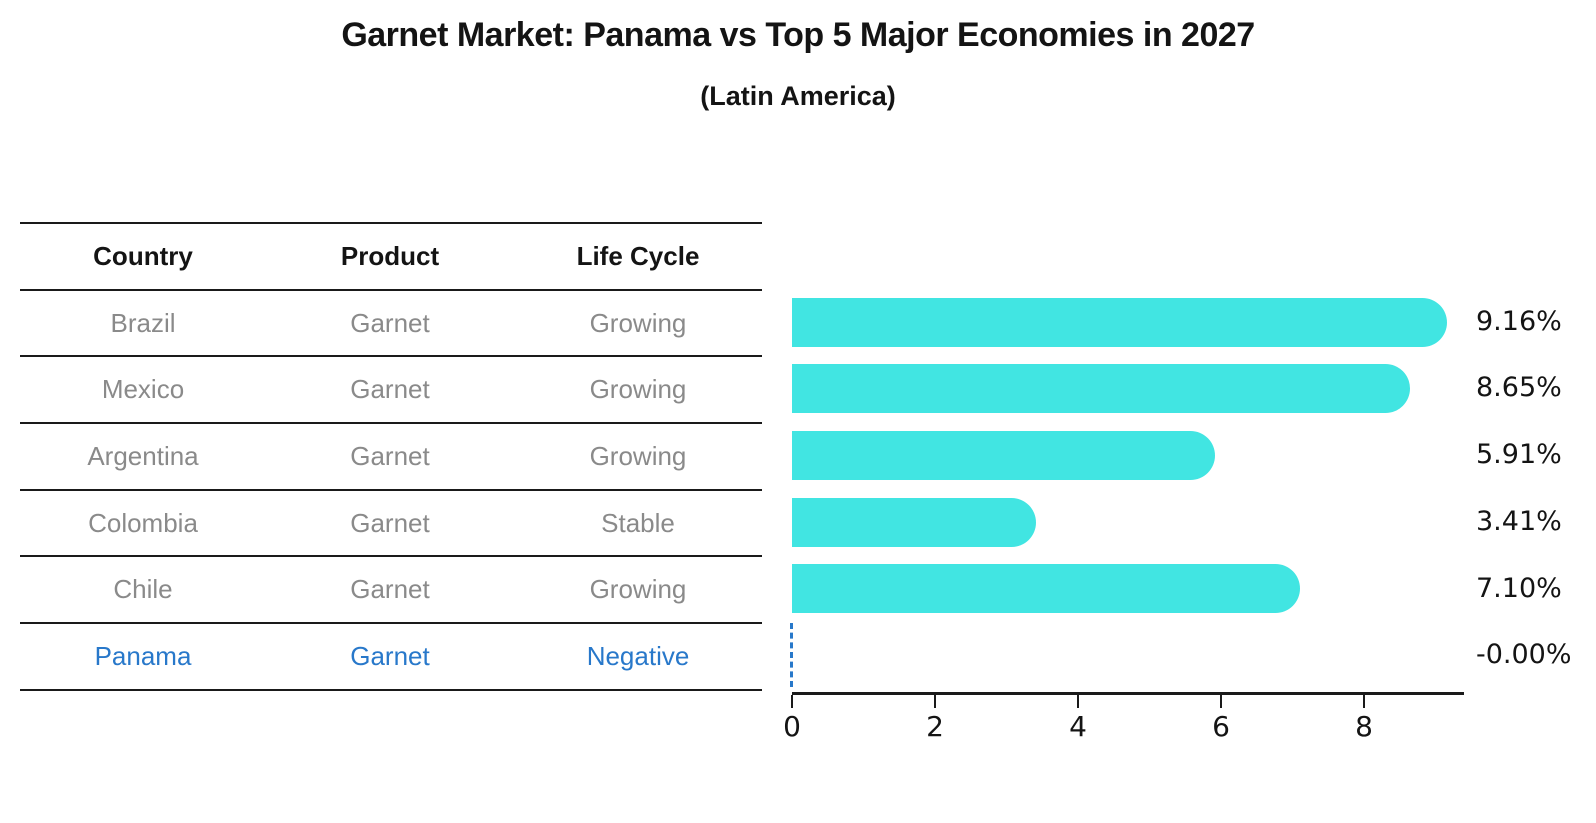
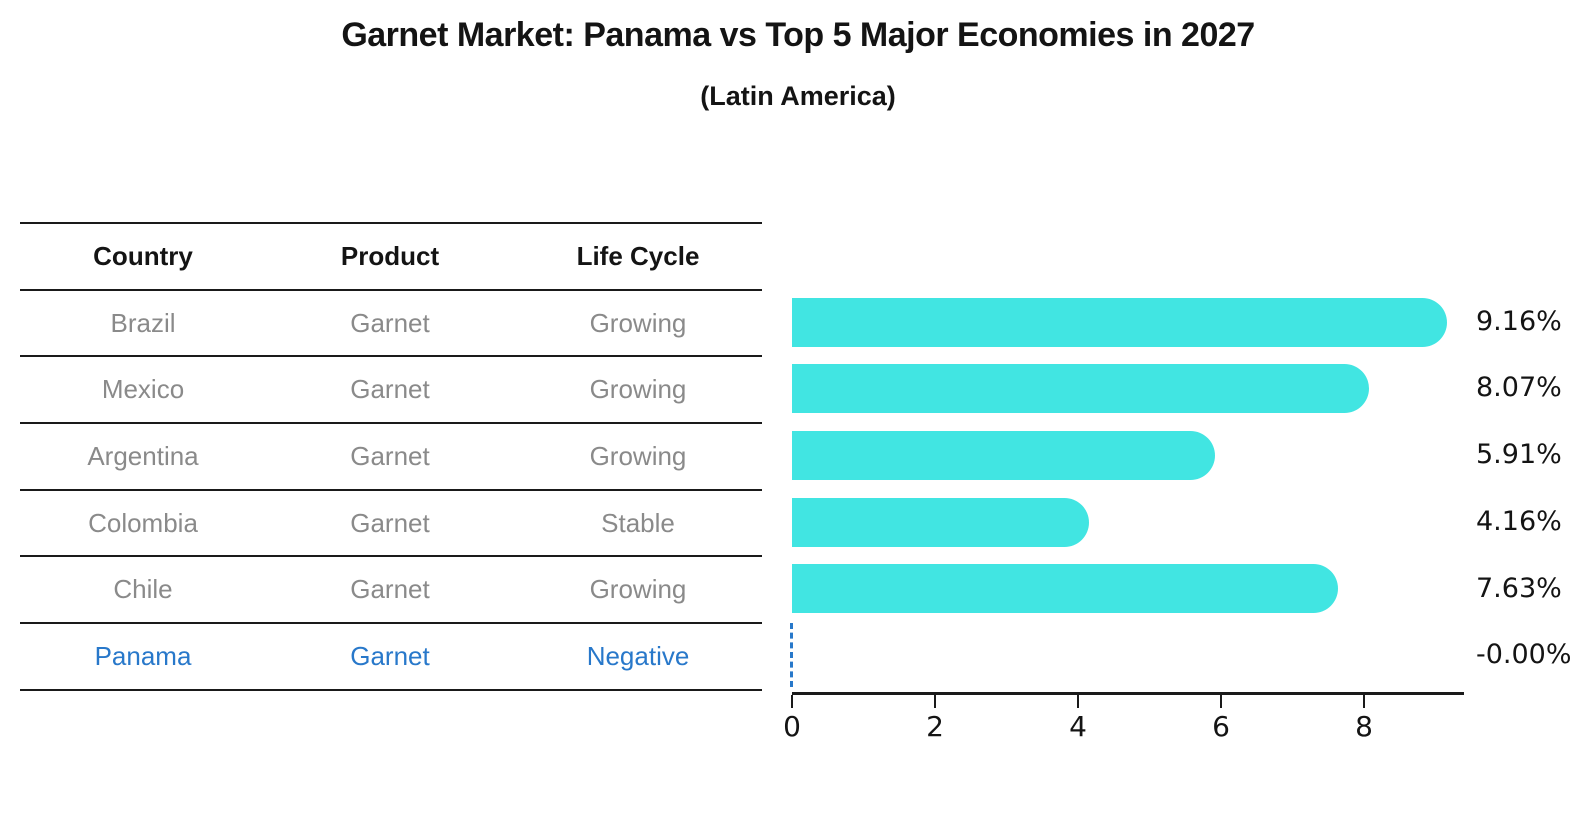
Mexico: 8.65% -> 8.07%
Colombia: 3.41% -> 4.16%
Chile: 7.10% -> 7.63%
